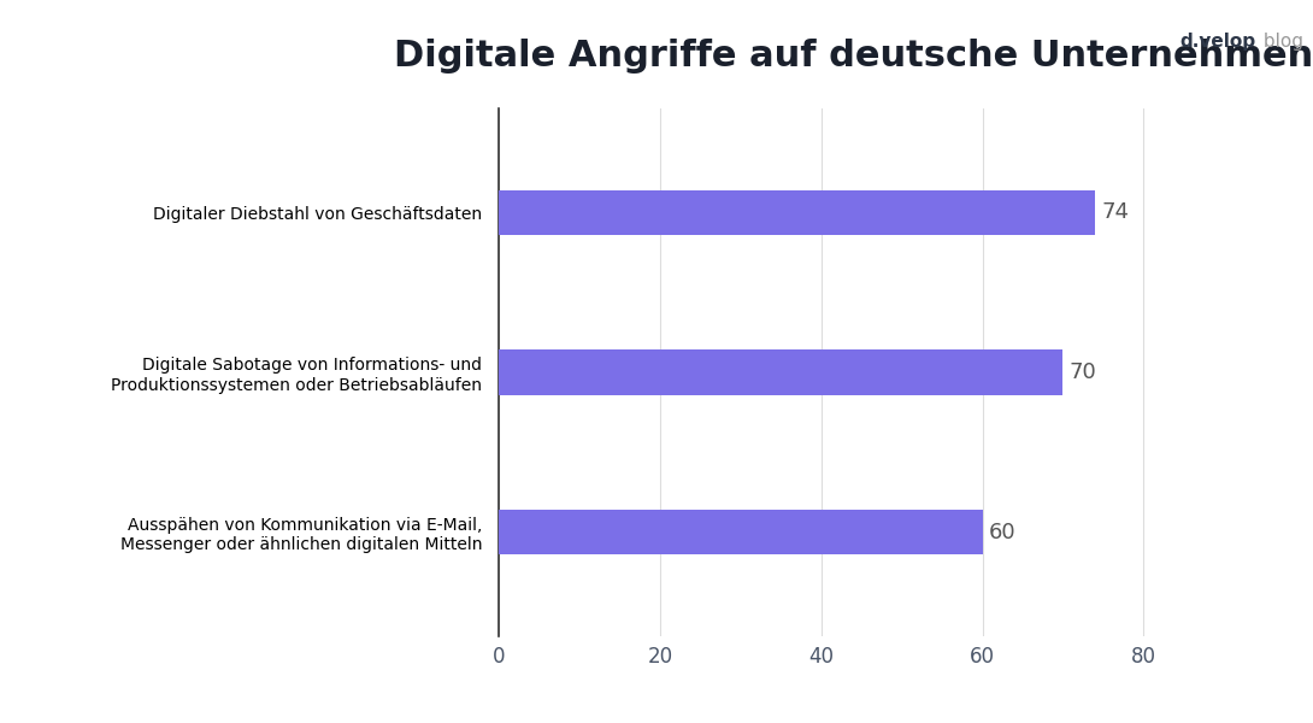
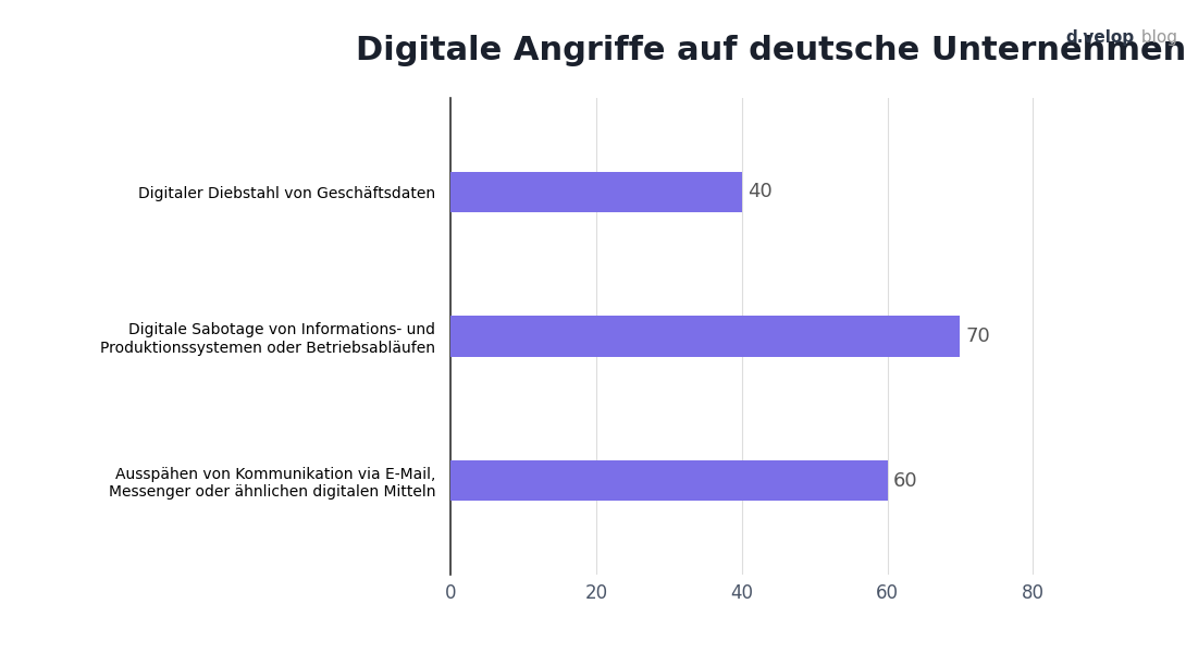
Digitaler Diebstahl von Geschäftsdaten: 74 -> 40
